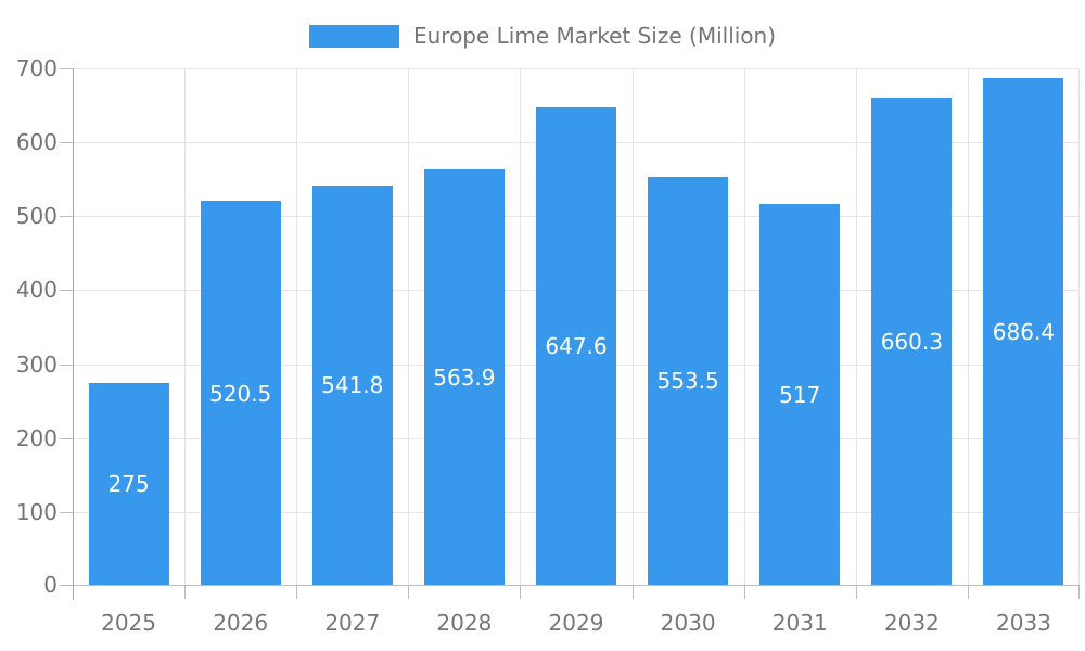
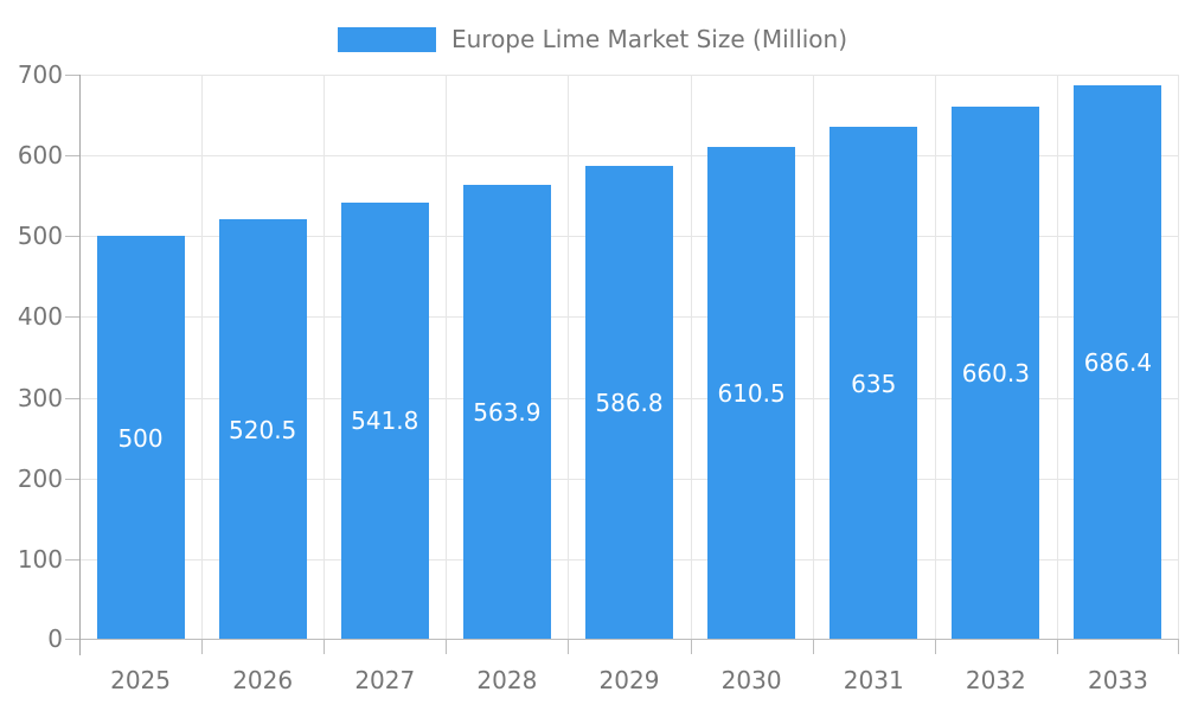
2025: 275 -> 500
2029: 647.6 -> 586.8
2030: 553.5 -> 610.5
2031: 517 -> 635
